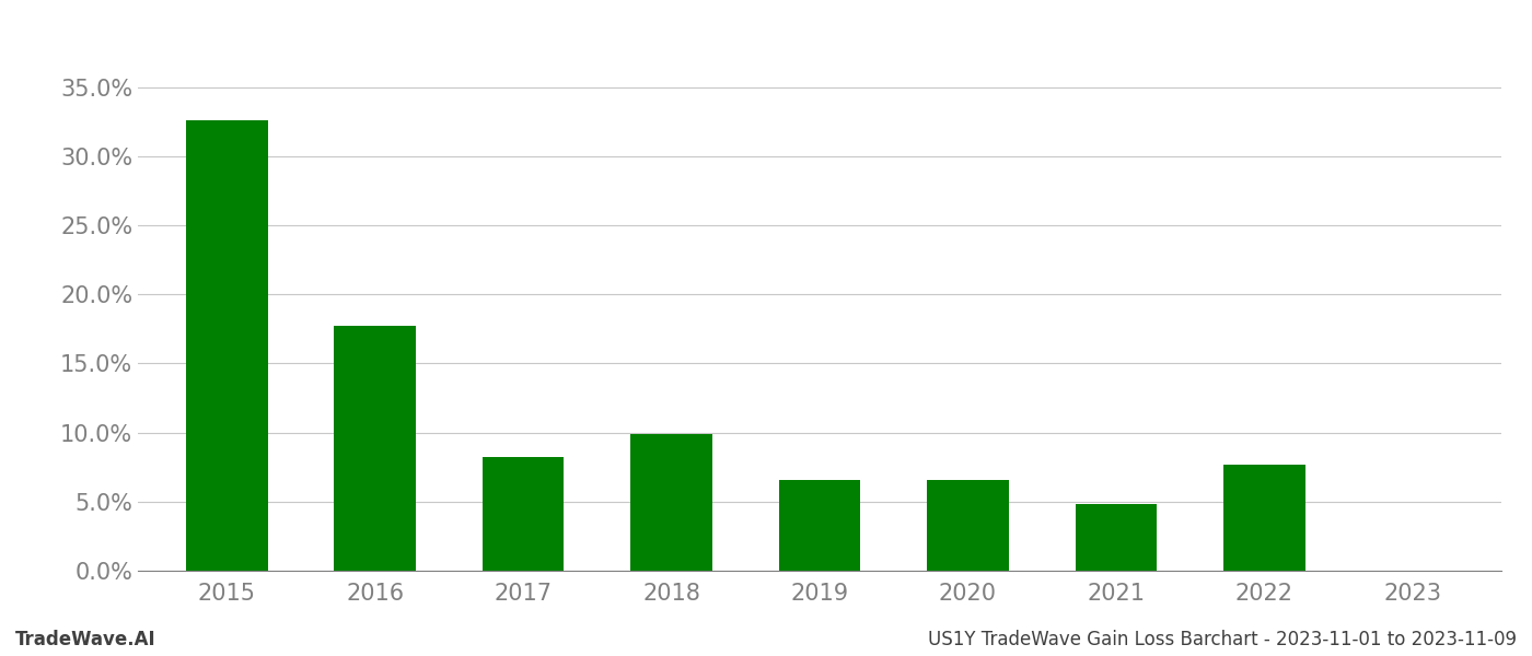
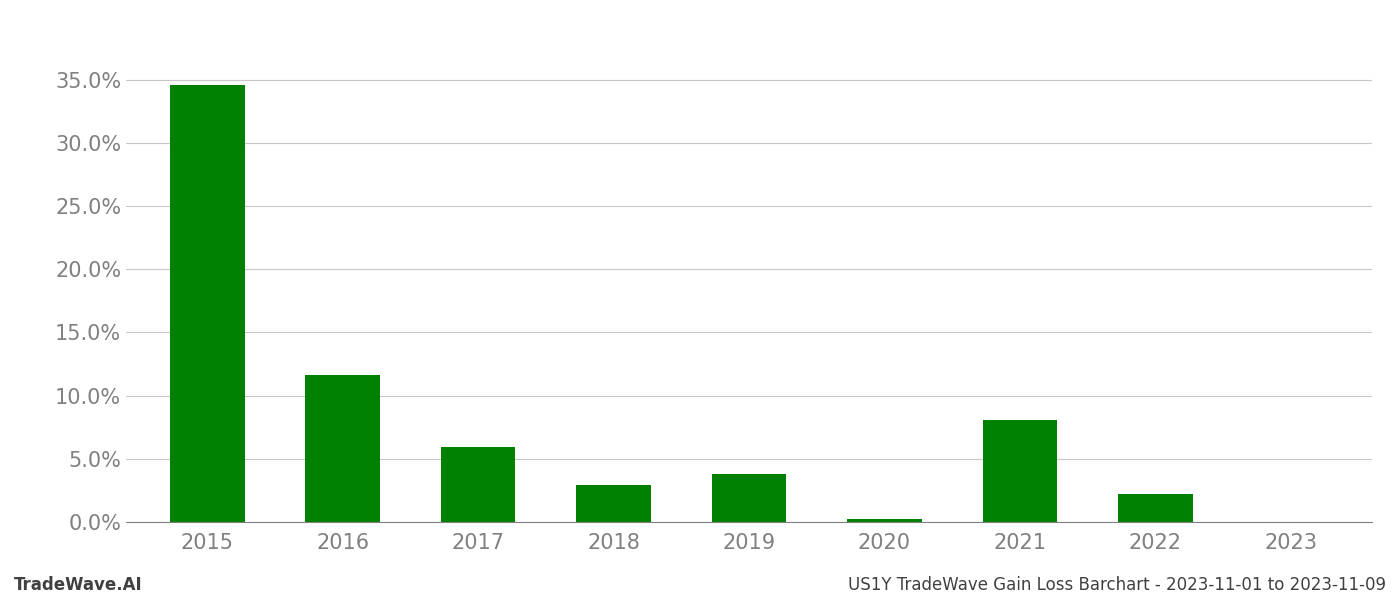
2015: 32.6% -> 34.6%
2016: 17.7% -> 11.6%
2017: 8.2% -> 5.9%
2018: 9.9% -> 2.9%
2019: 6.6% -> 3.8%
2020: 6.6% -> 0.2%
2021: 4.8% -> 8.1%
2022: 7.7% -> 2.2%
